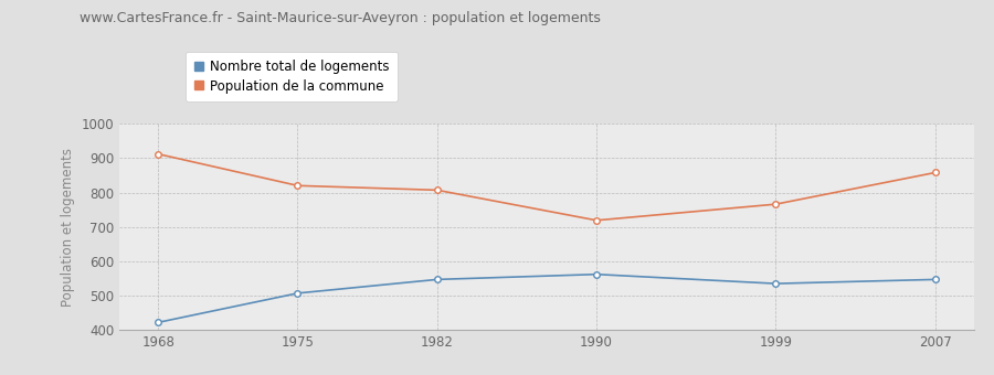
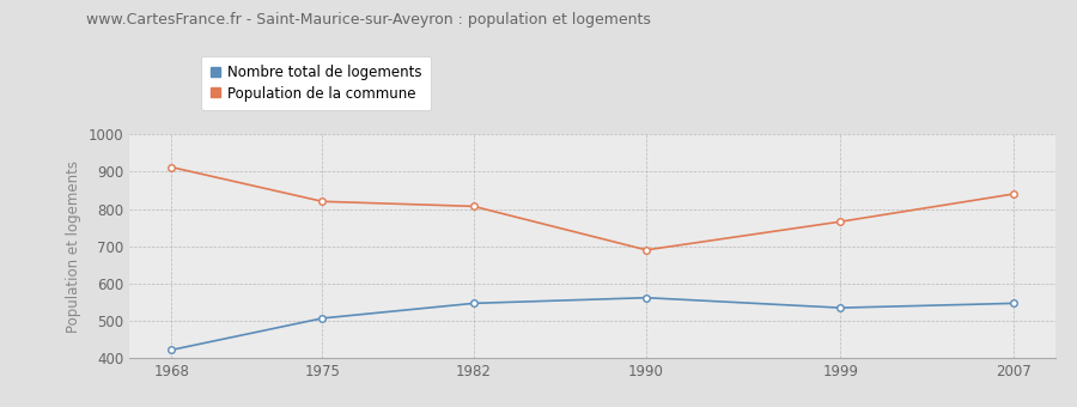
Population de la commune/1990: 719 -> 690
Population de la commune/2007: 858 -> 840
